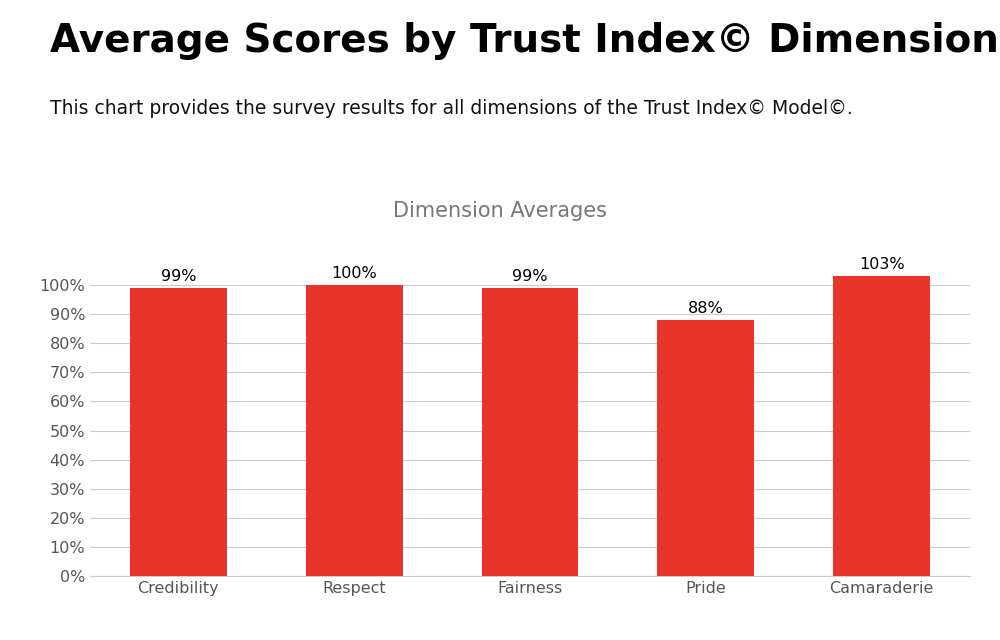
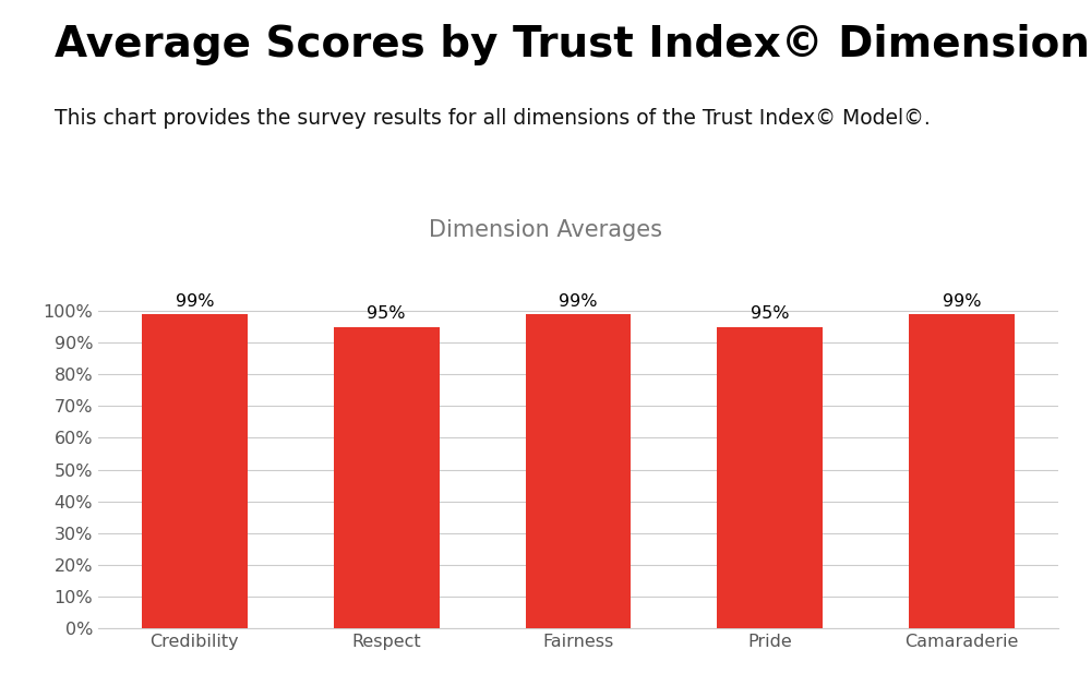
Respect: 100% -> 95%
Pride: 88% -> 95%
Camaraderie: 103% -> 99%
